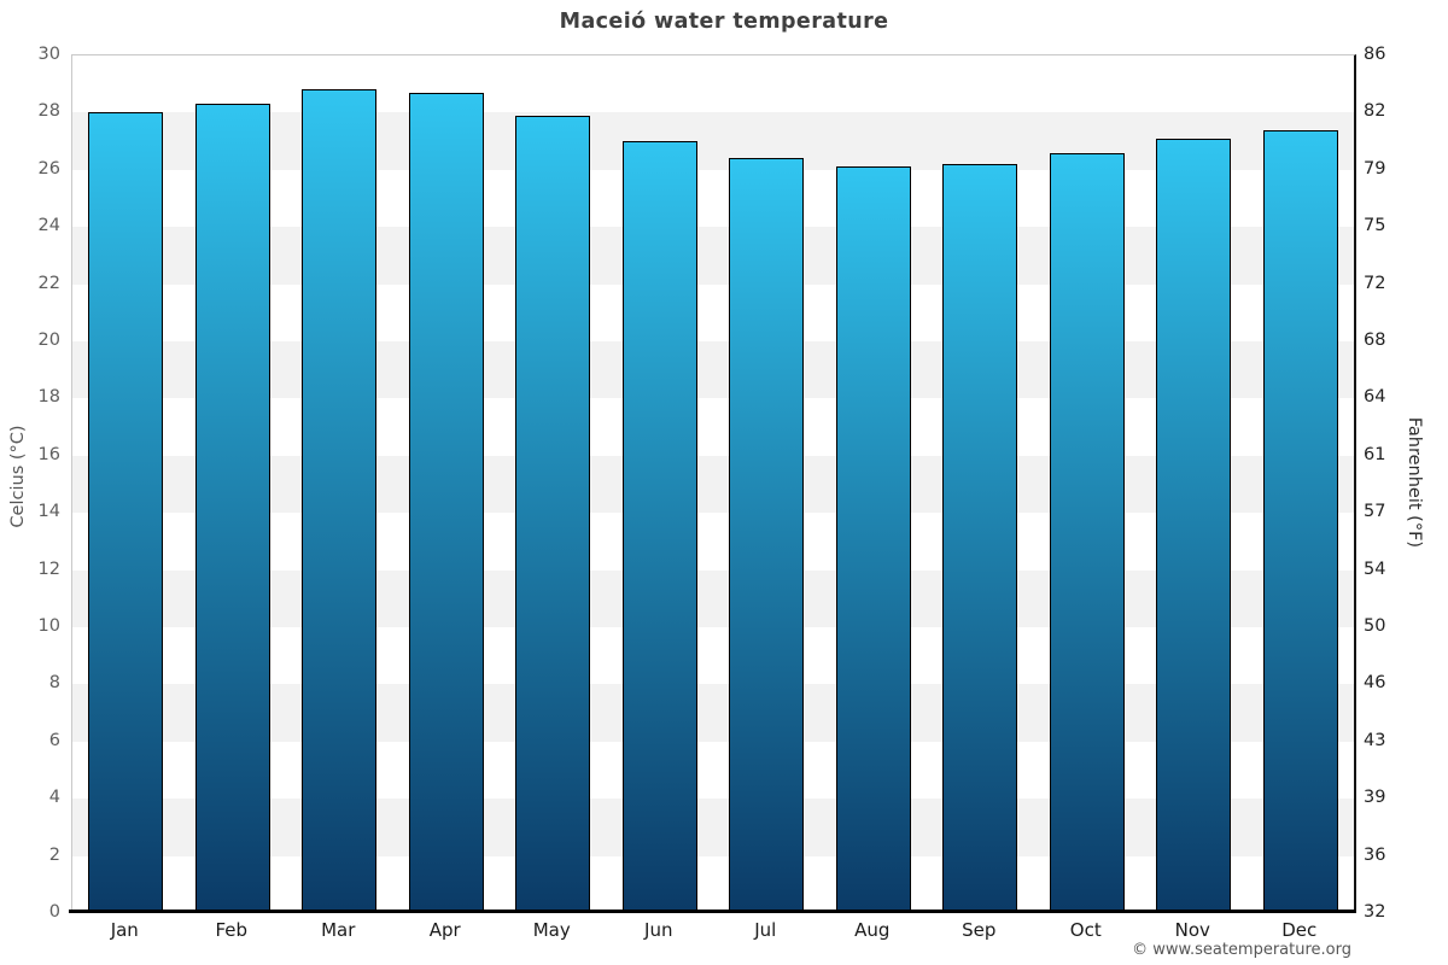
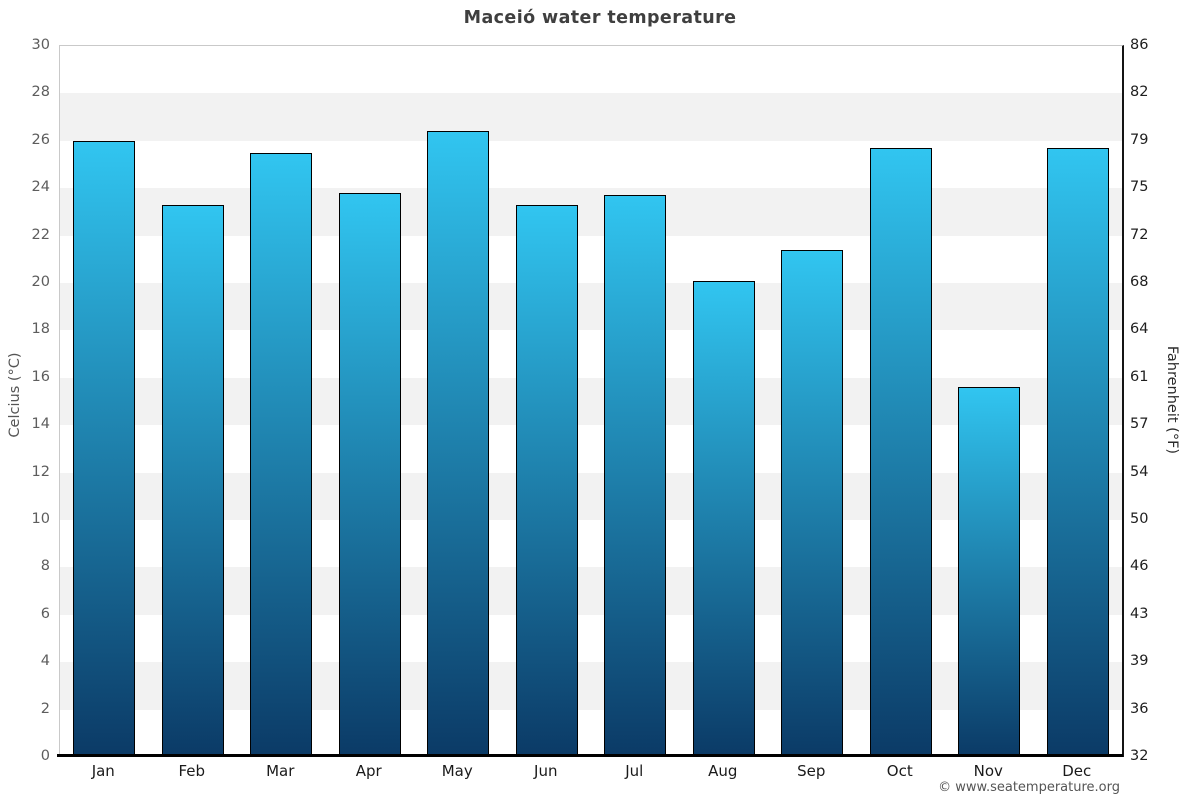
Jan: 28.0 -> 26.0
Feb: 28.3 -> 23.3
Mar: 28.8 -> 25.5
Apr: 28.7 -> 23.8
May: 27.9 -> 26.4
Jun: 27.0 -> 23.3
Jul: 26.4 -> 23.7
Aug: 26.1 -> 20.1
Sep: 26.2 -> 21.4
Oct: 26.6 -> 25.7
Nov: 27.1 -> 15.6
Dec: 27.4 -> 25.7
